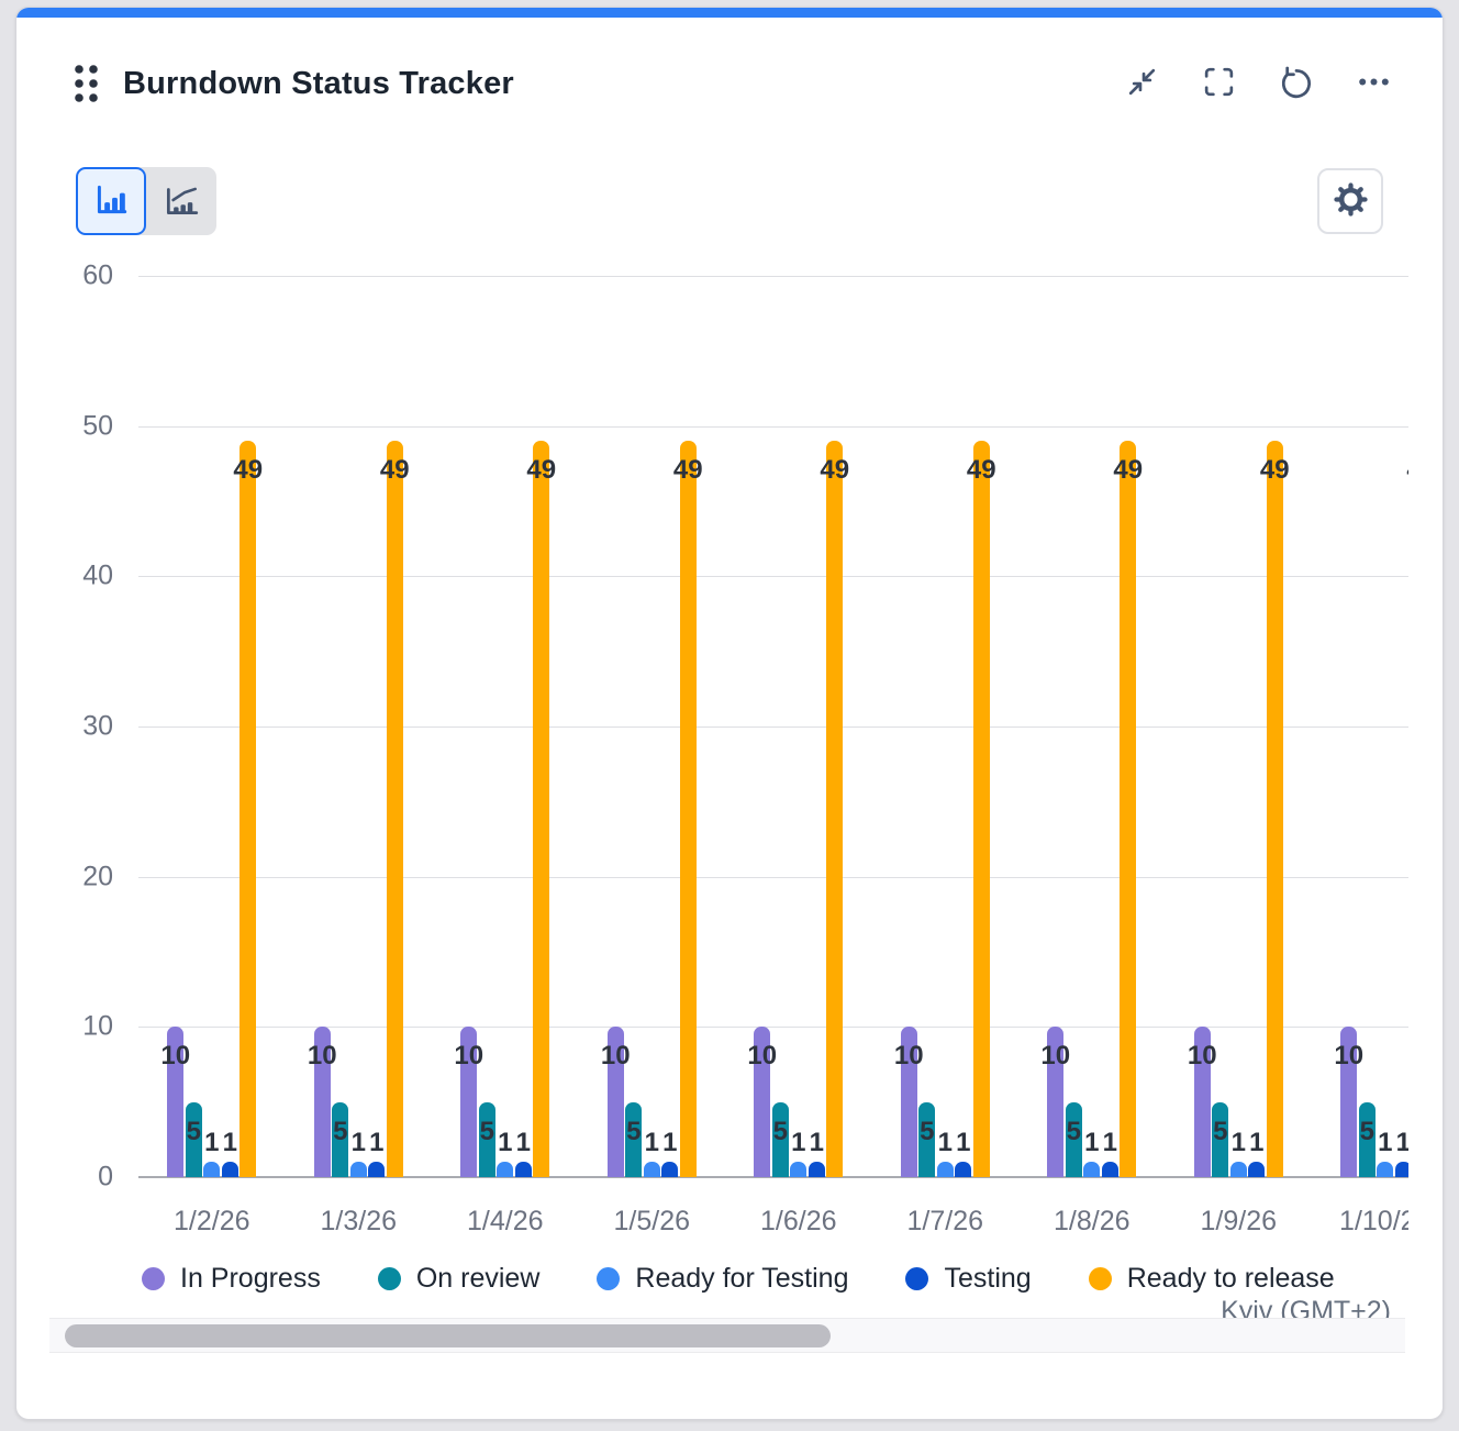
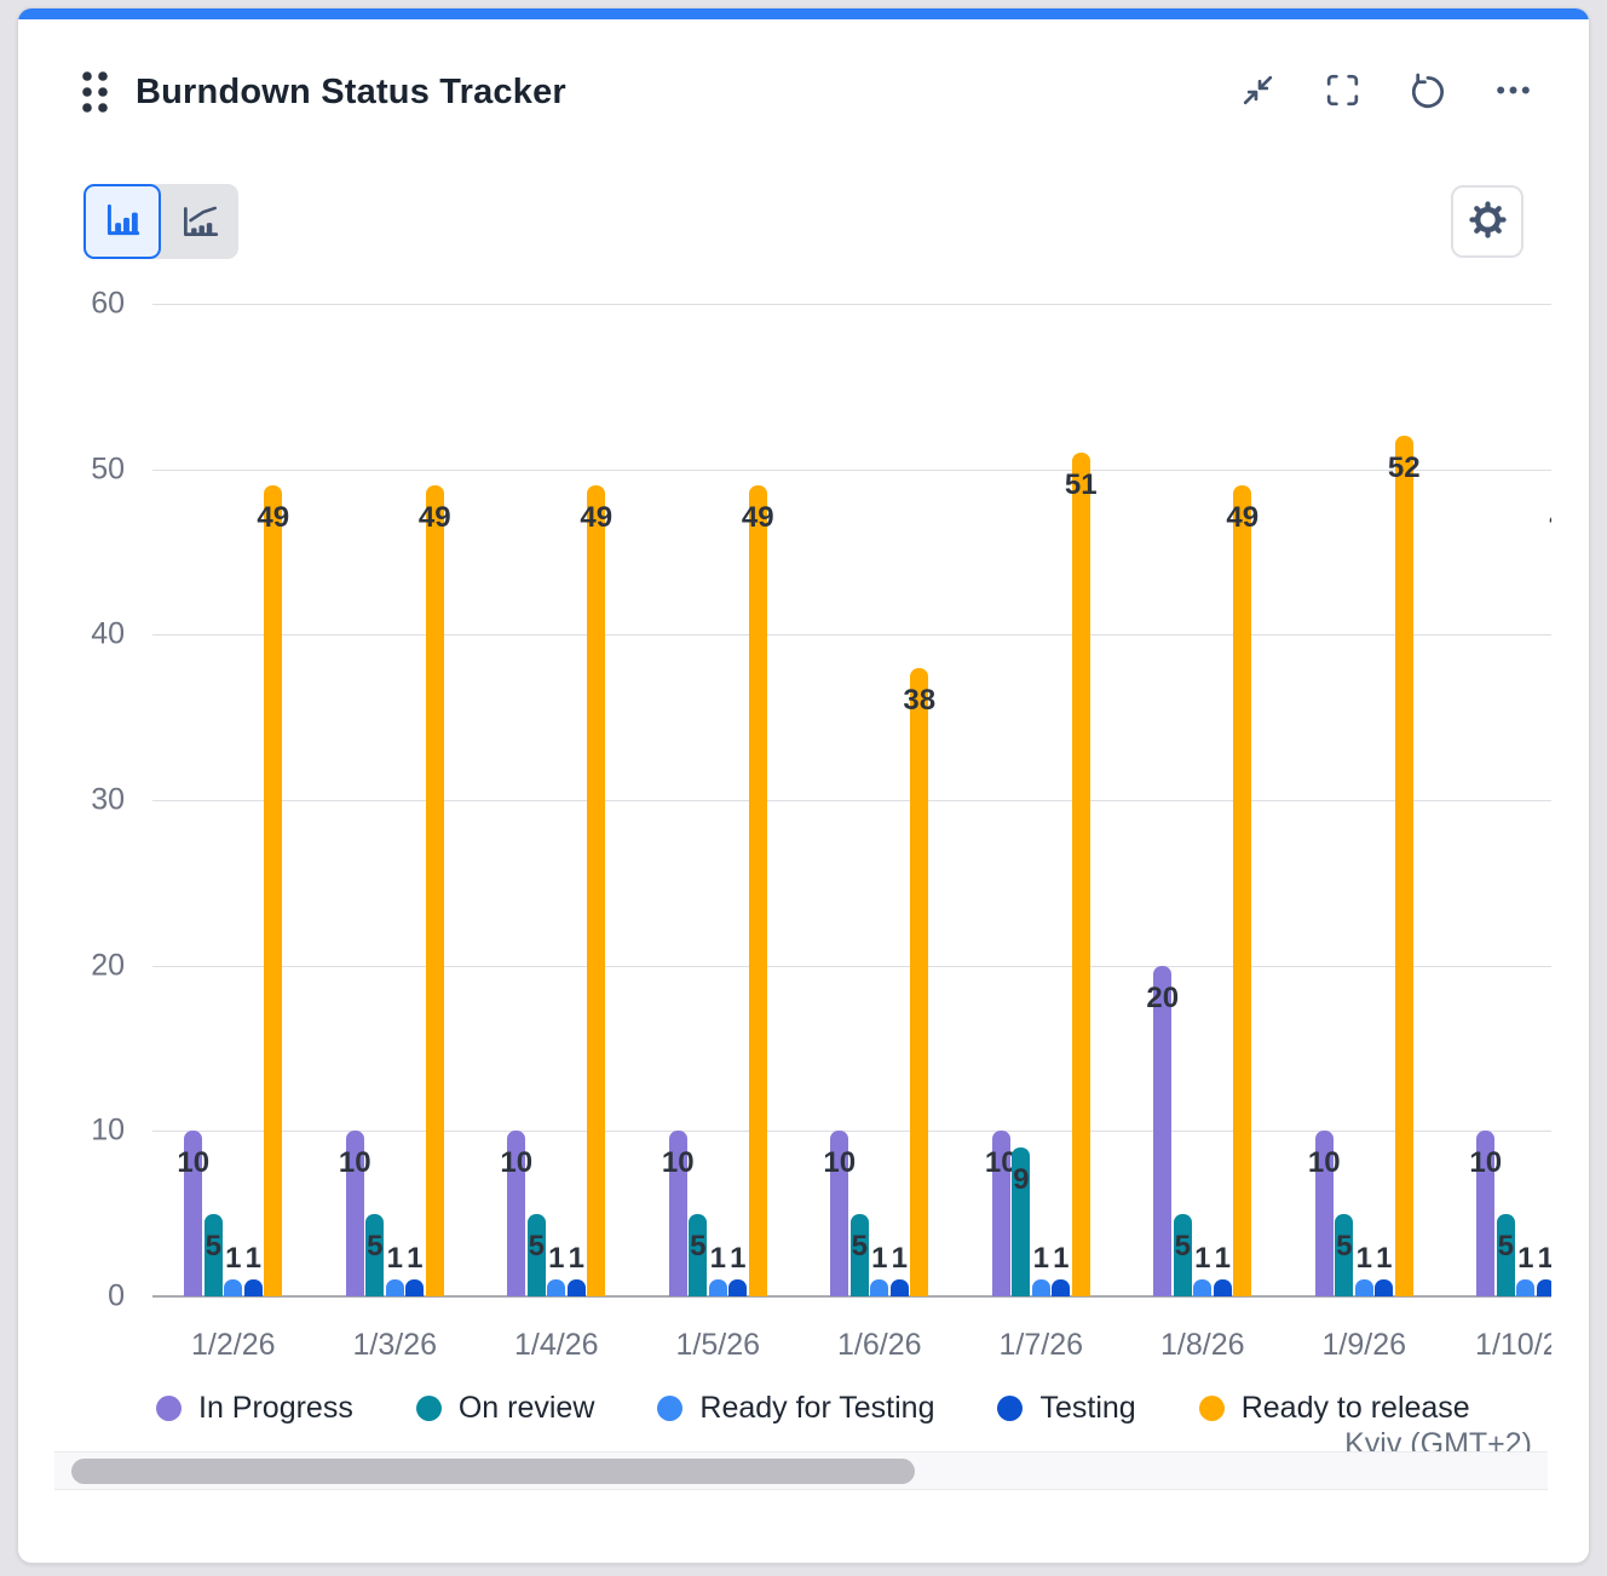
Ready to release/1/6/26: 49 -> 38
On review/1/7/26: 5 -> 9
Ready to release/1/7/26: 49 -> 51
In Progress/1/8/26: 10 -> 20
Ready to release/1/9/26: 49 -> 52
